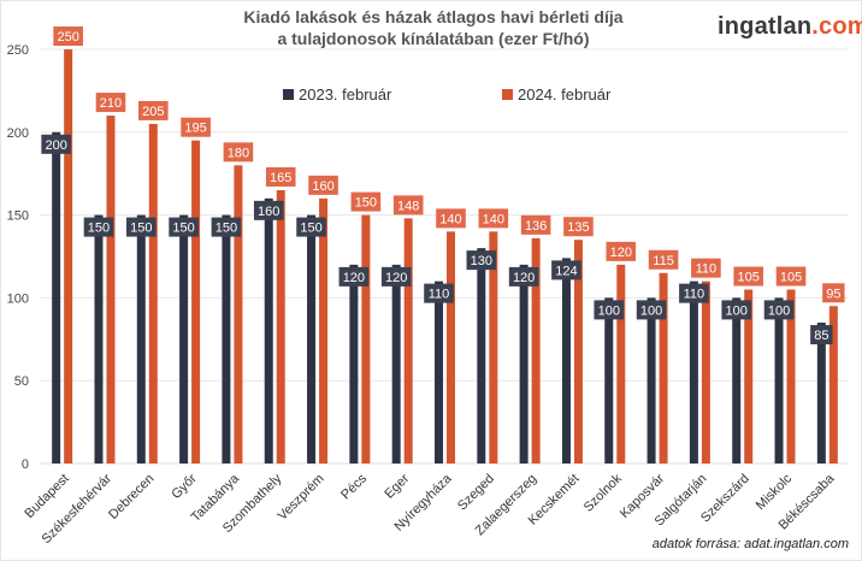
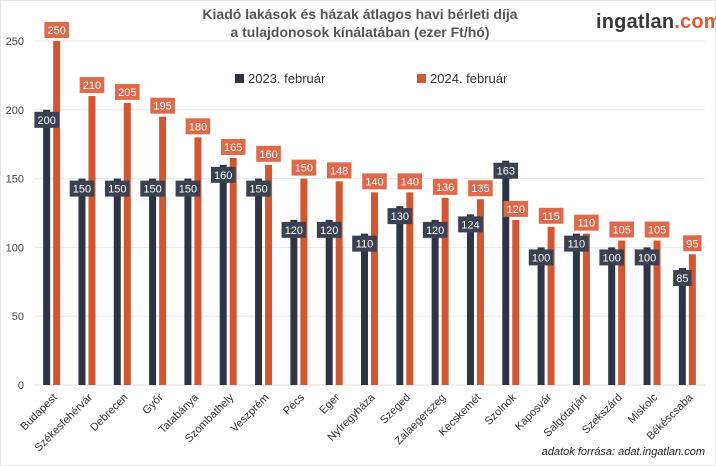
2023. február/Szolnok: 100 -> 163
